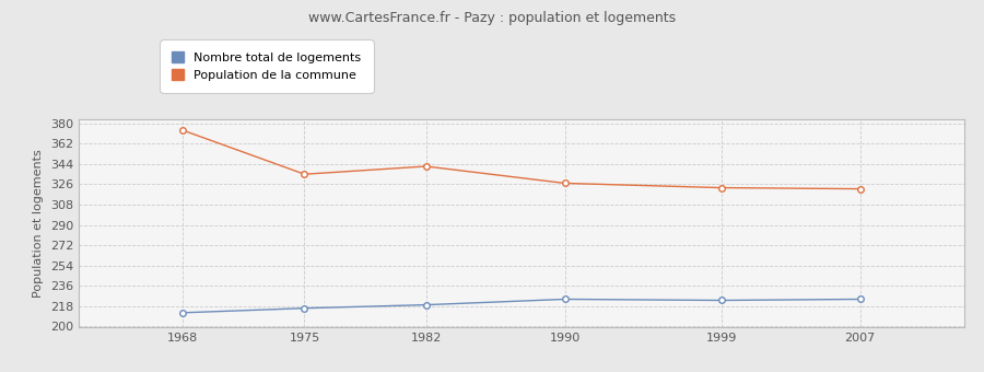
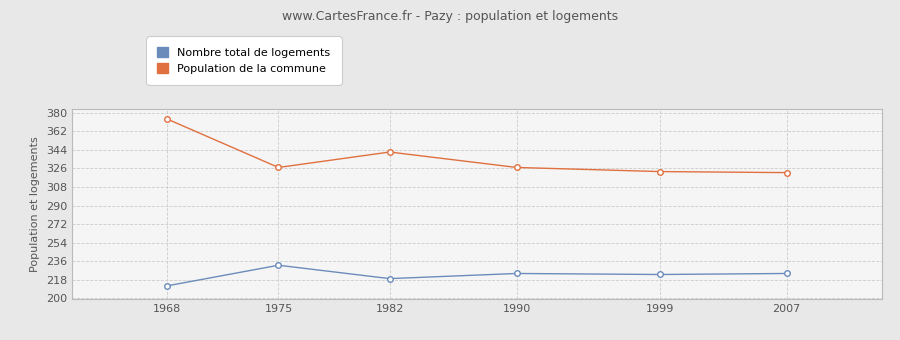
Nombre total de logements/1975: 216 -> 232
Population de la commune/1975: 335 -> 327
